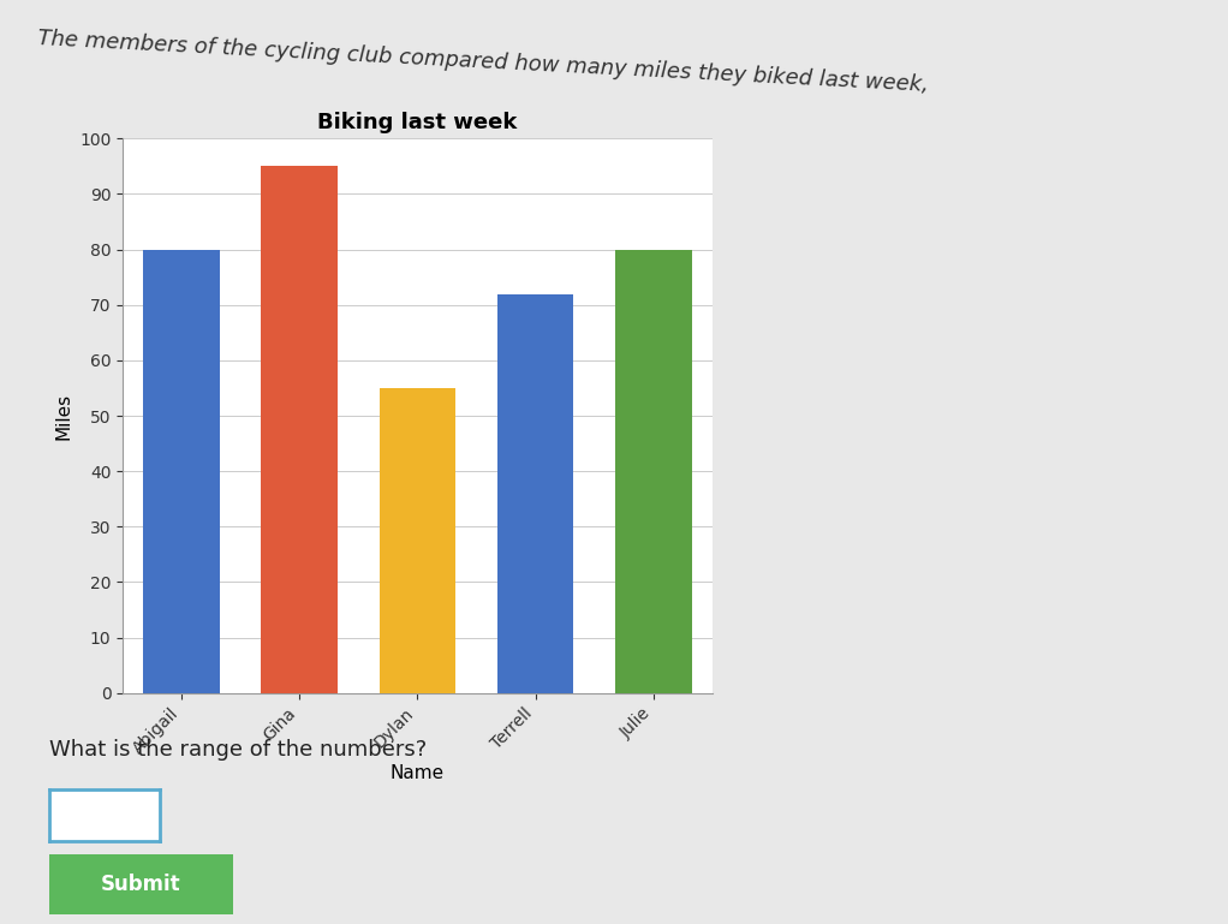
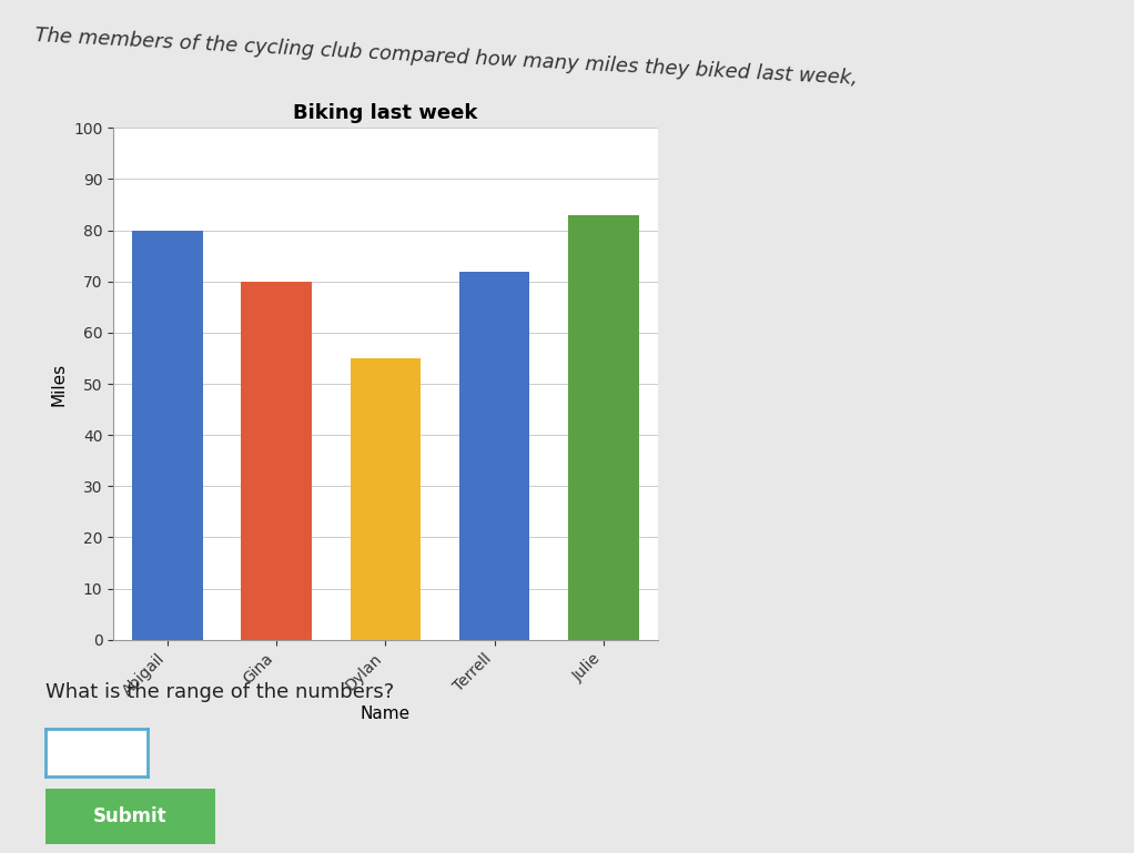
Gina: 95 -> 70
Julie: 80 -> 83
